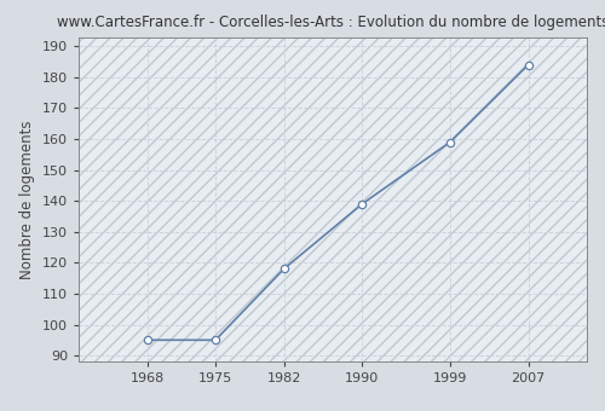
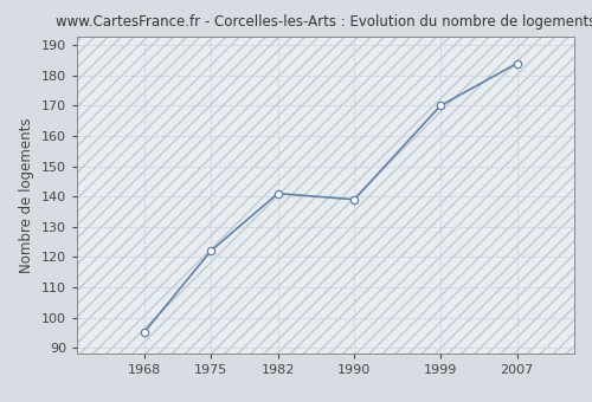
1975: 95 -> 122
1982: 118 -> 141
1999: 159 -> 170
